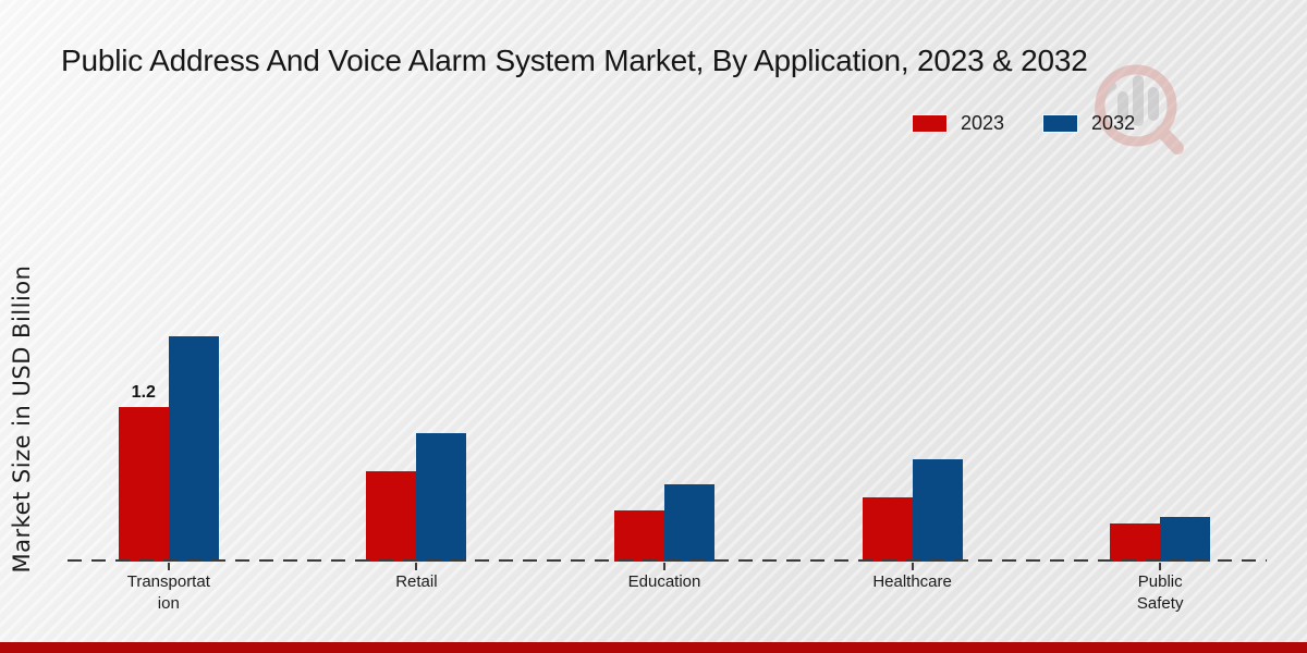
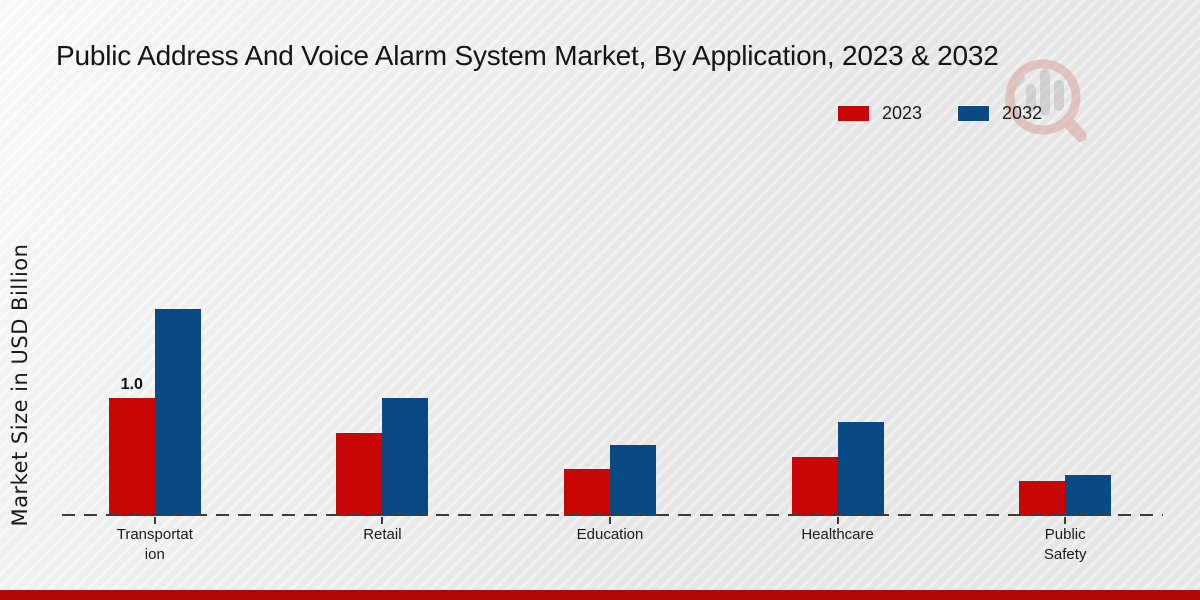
2023/Transportation: 1.2 -> 1.0
